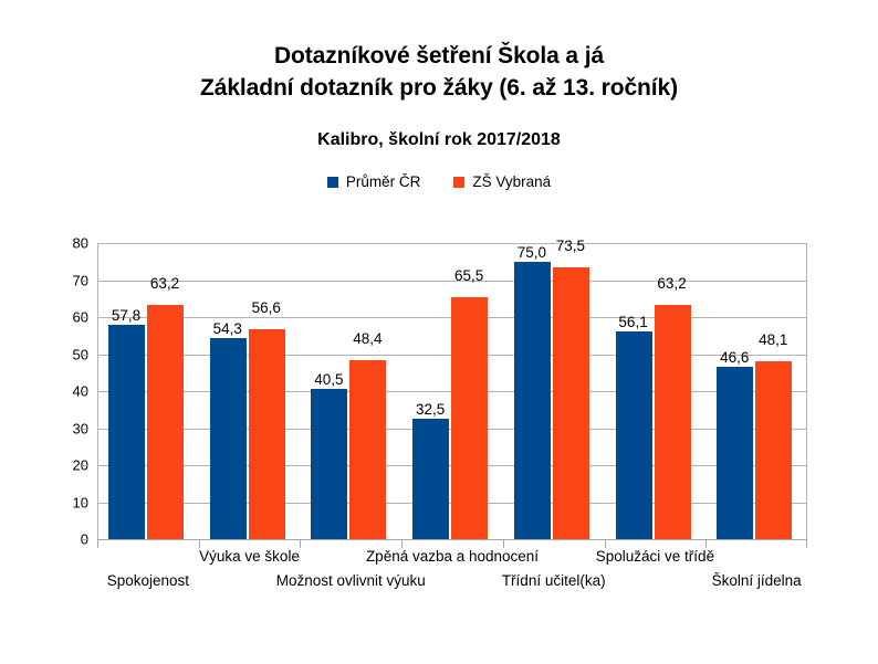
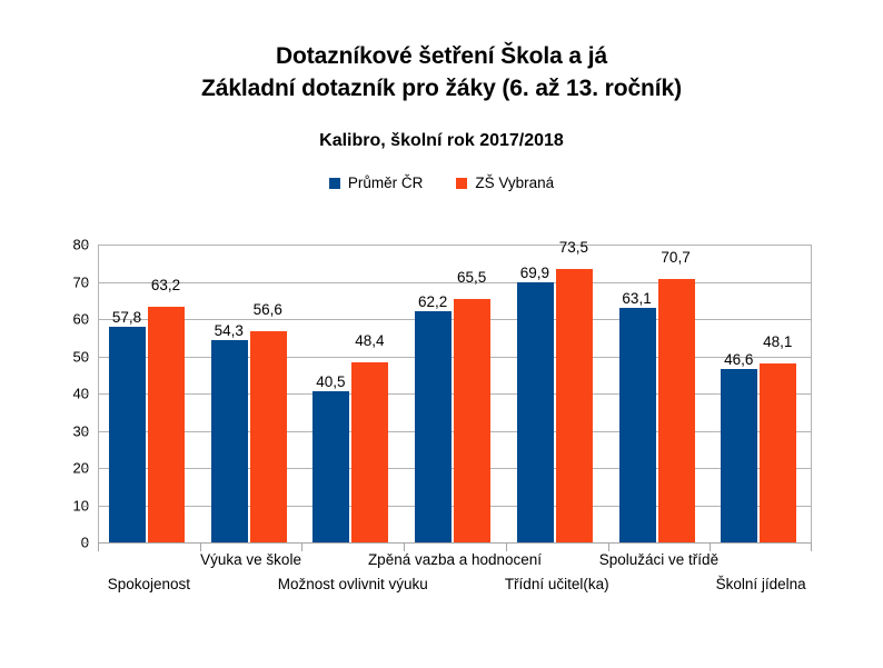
Průměr ČR/Zpěná vazba a hodnocení: 32,5 -> 62,2
Průměr ČR/Třídní učitel(ka): 75,0 -> 69,9
Průměr ČR/Spolužáci ve třídě: 56,1 -> 63,1
ZŠ Vybraná/Spolužáci ve třídě: 63,2 -> 70,7
